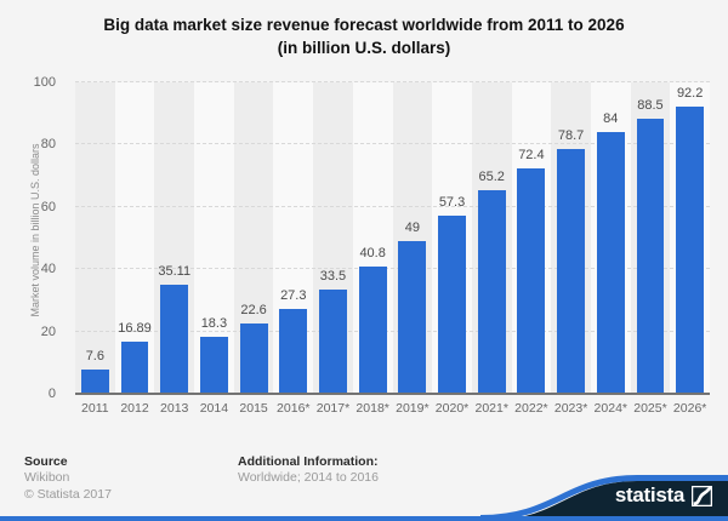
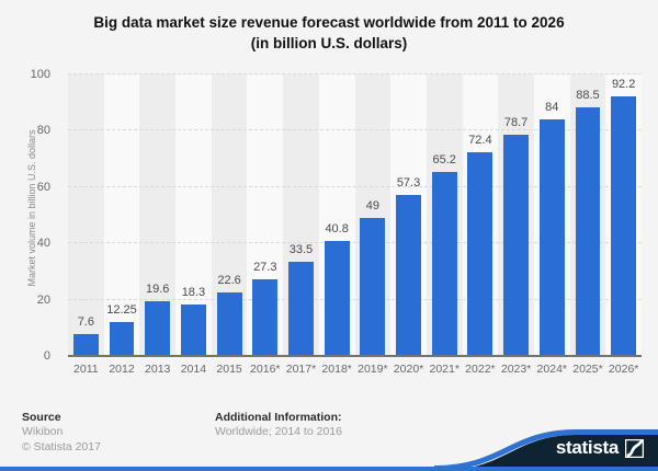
2012: 16.89 -> 12.25
2013: 35.11 -> 19.6
